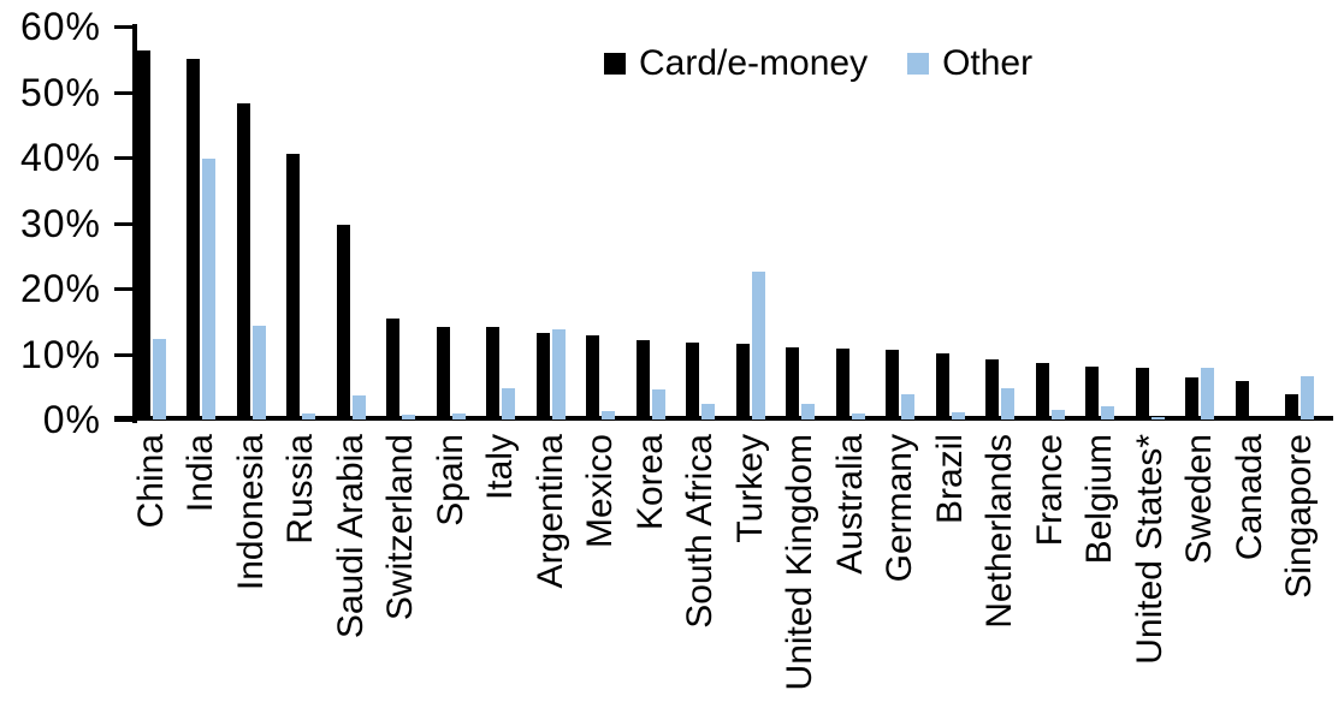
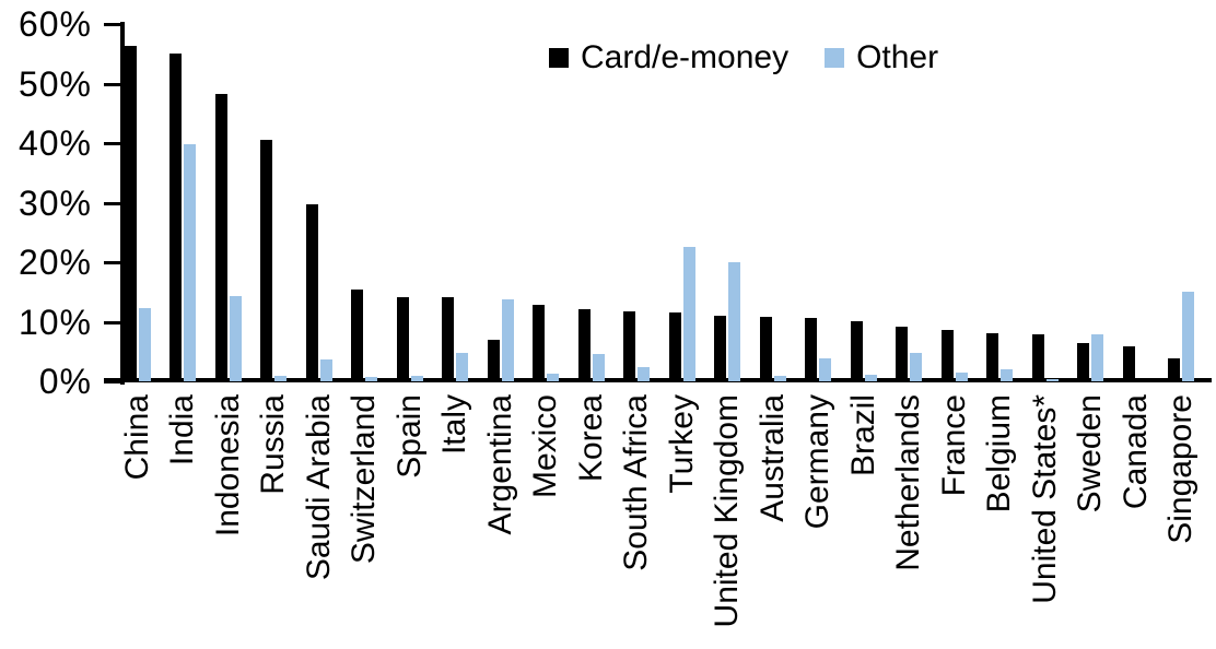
Card/e-money/Argentina: 13% -> 7%
Other/United Kingdom: 2% -> 20%
Other/Singapore: 7% -> 15%
